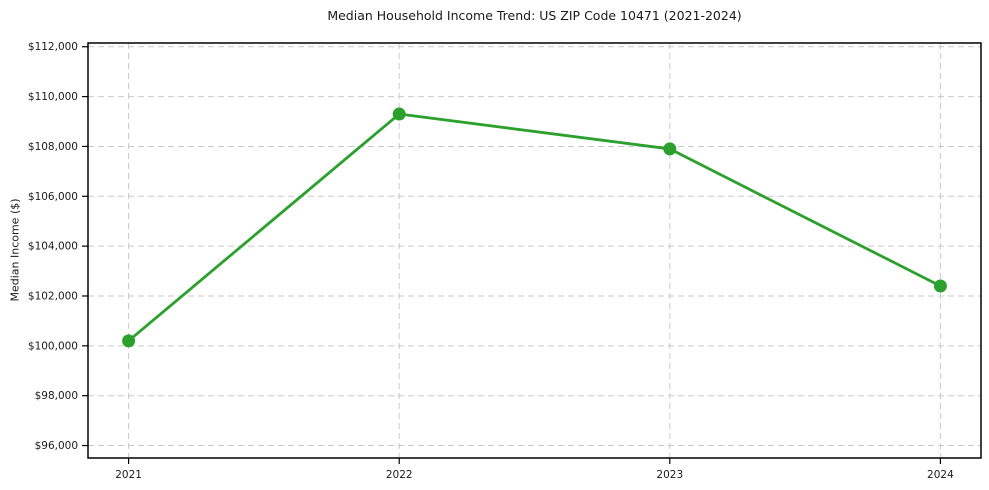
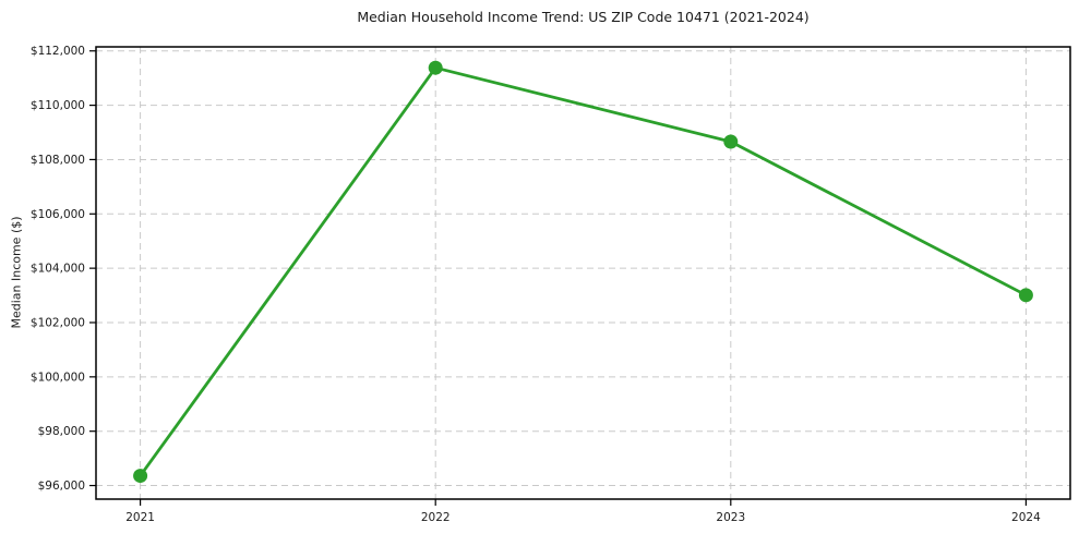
2021: $100200 -> $96400
2022: $109300 -> $111400
2023: $107900 -> $108700
2024: $102400 -> $103000
